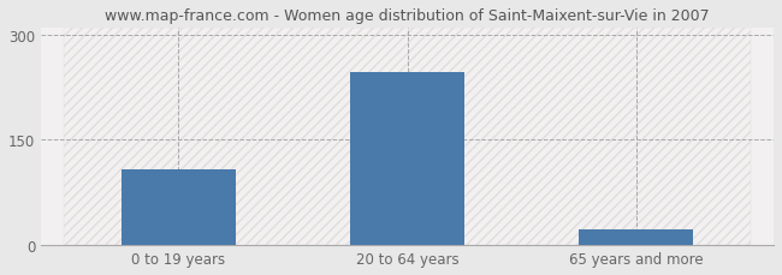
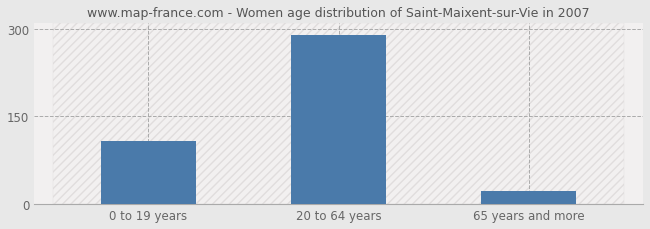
20 to 64 years: 247 -> 290
